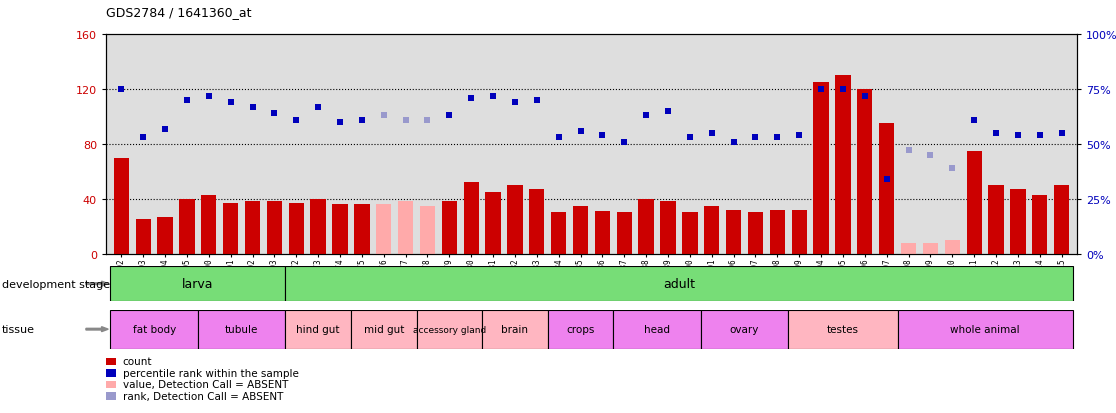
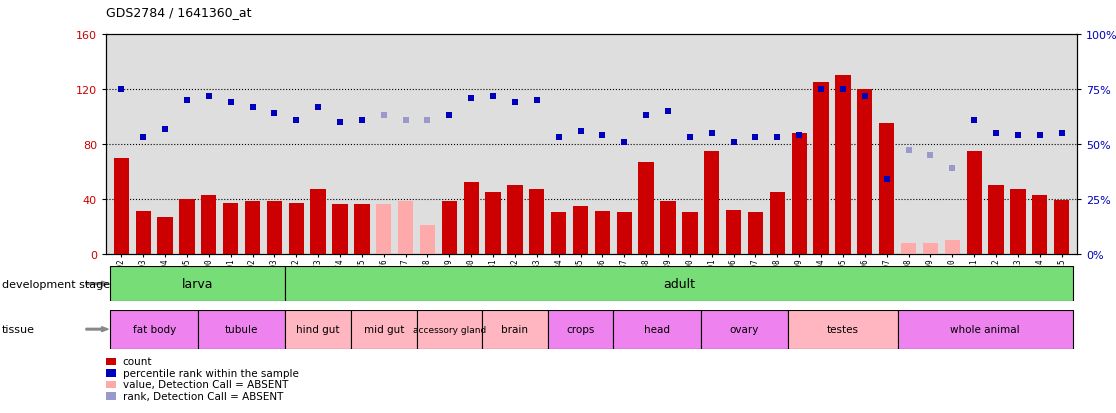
GSM188093: 25 -> 31
GSM188073: 40 -> 47
GSM188078: 35 -> 21
GSM188088: 40 -> 67
GSM188091: 35 -> 75
GSM188098: 32 -> 45
GSM188099: 32 -> 88
GSM188115: 50 -> 39
